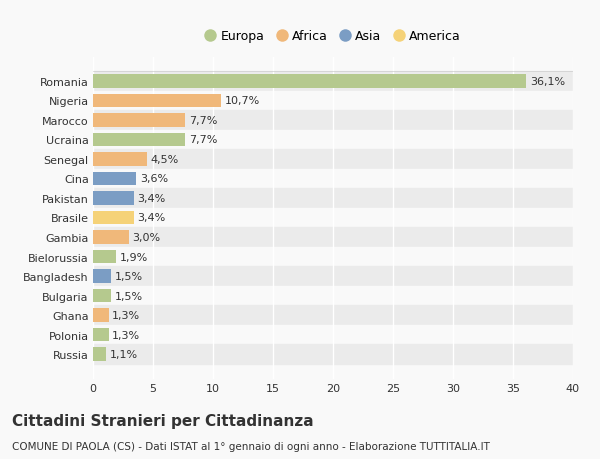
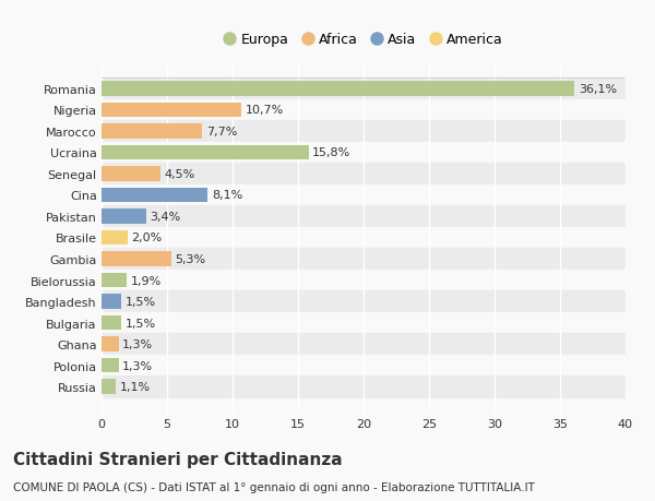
Ucraina: 7,7% -> 15,8%
Cina: 3,6% -> 8,1%
Brasile: 3,4% -> 2,0%
Gambia: 3,0% -> 5,3%
